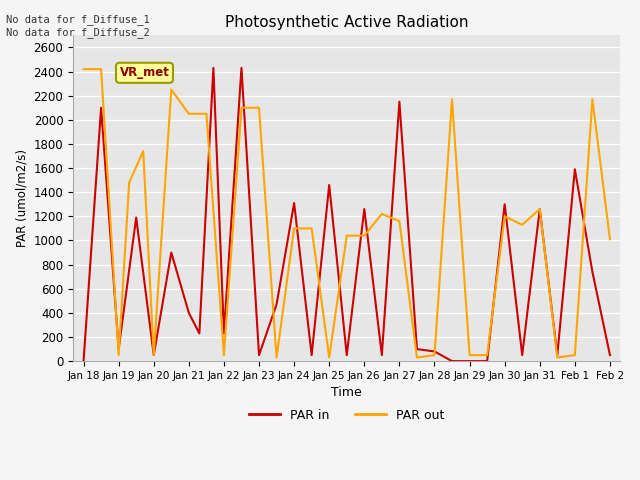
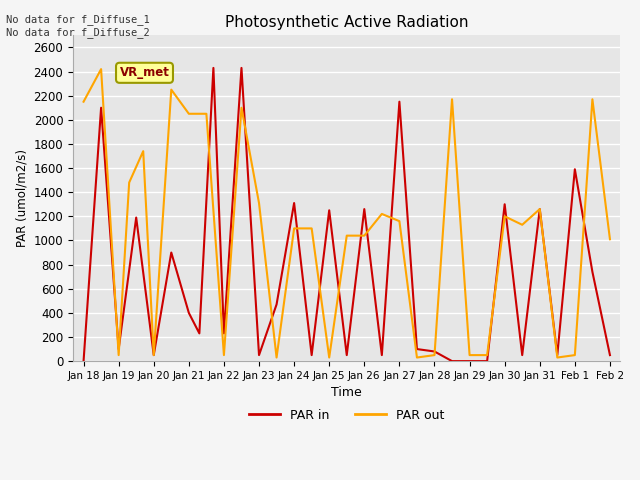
PAR out/Jan 18: 2420 -> 2150
PAR out/Jan 23: 2100 -> 1310
PAR in/Jan 25: 1460 -> 1250
